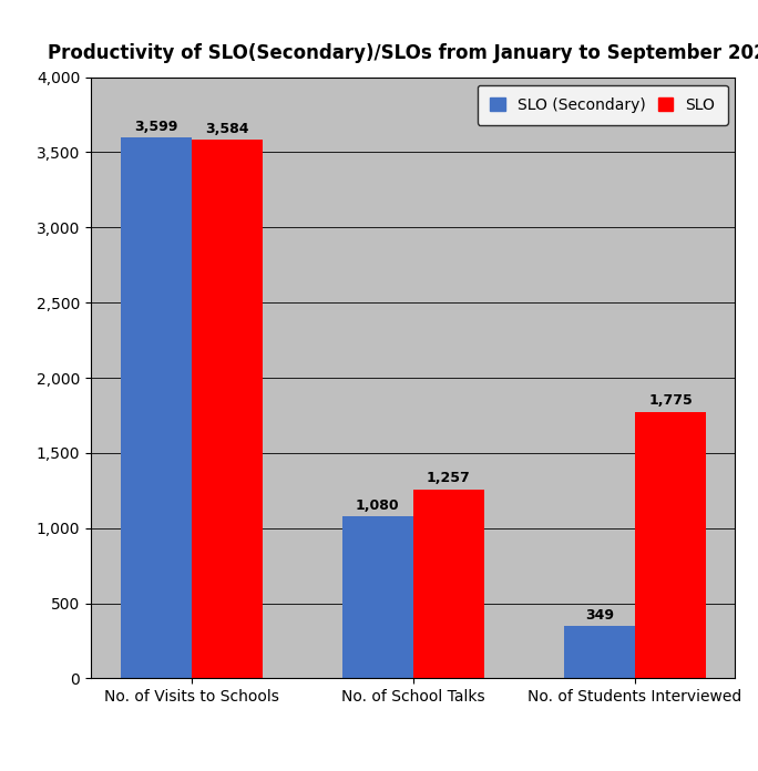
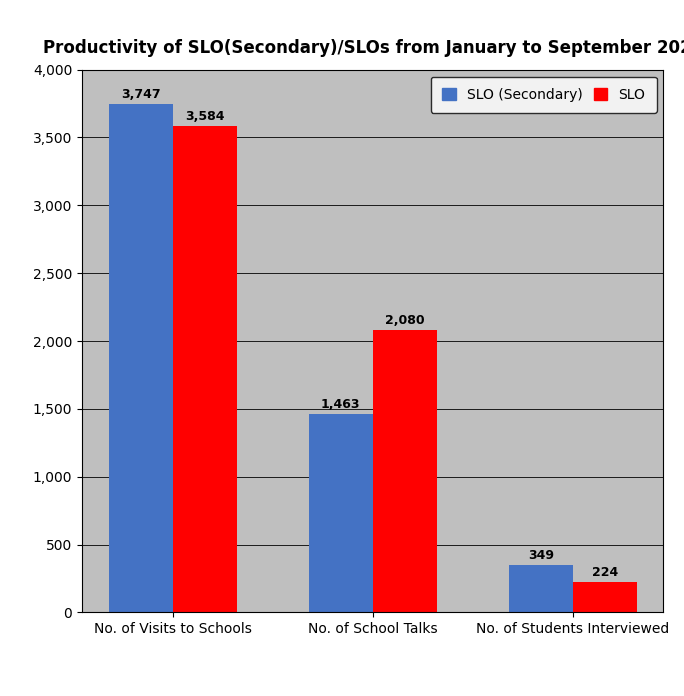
SLO (Secondary)/No. of Visits to Schools: 3,599 -> 3,747
SLO (Secondary)/No. of School Talks: 1,080 -> 1,463
SLO/No. of School Talks: 1,257 -> 2,080
SLO/No. of Students Interviewed: 1,775 -> 224
